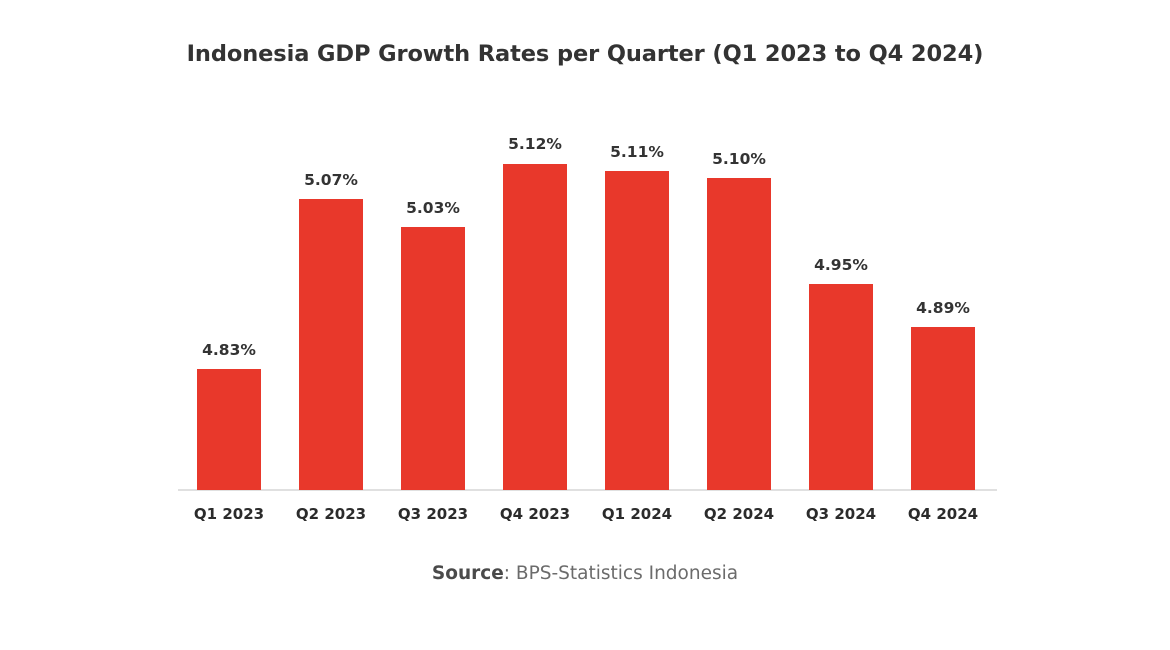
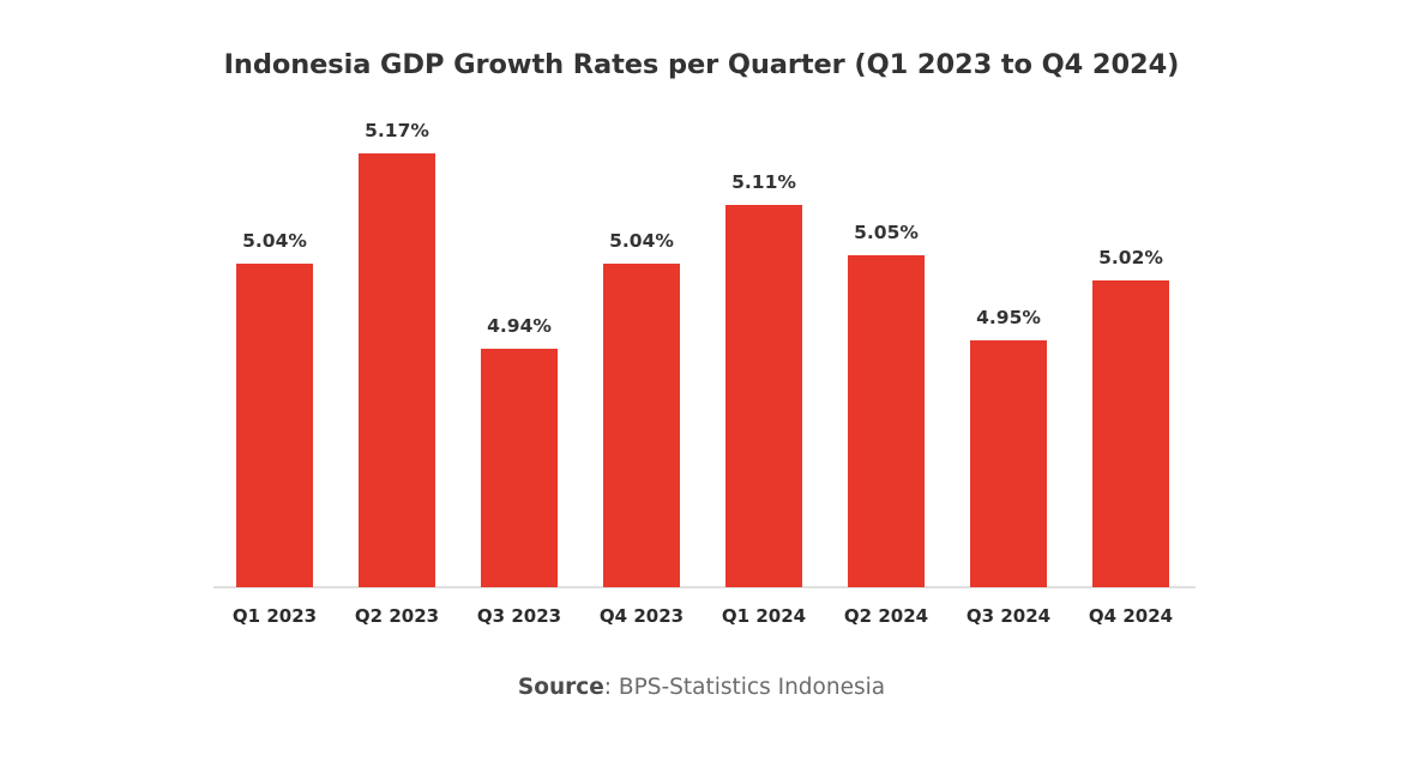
Q1 2023: 4.83% -> 5.04%
Q2 2023: 5.07% -> 5.17%
Q3 2023: 5.03% -> 4.94%
Q4 2023: 5.12% -> 5.04%
Q2 2024: 5.10% -> 5.05%
Q4 2024: 4.89% -> 5.02%
